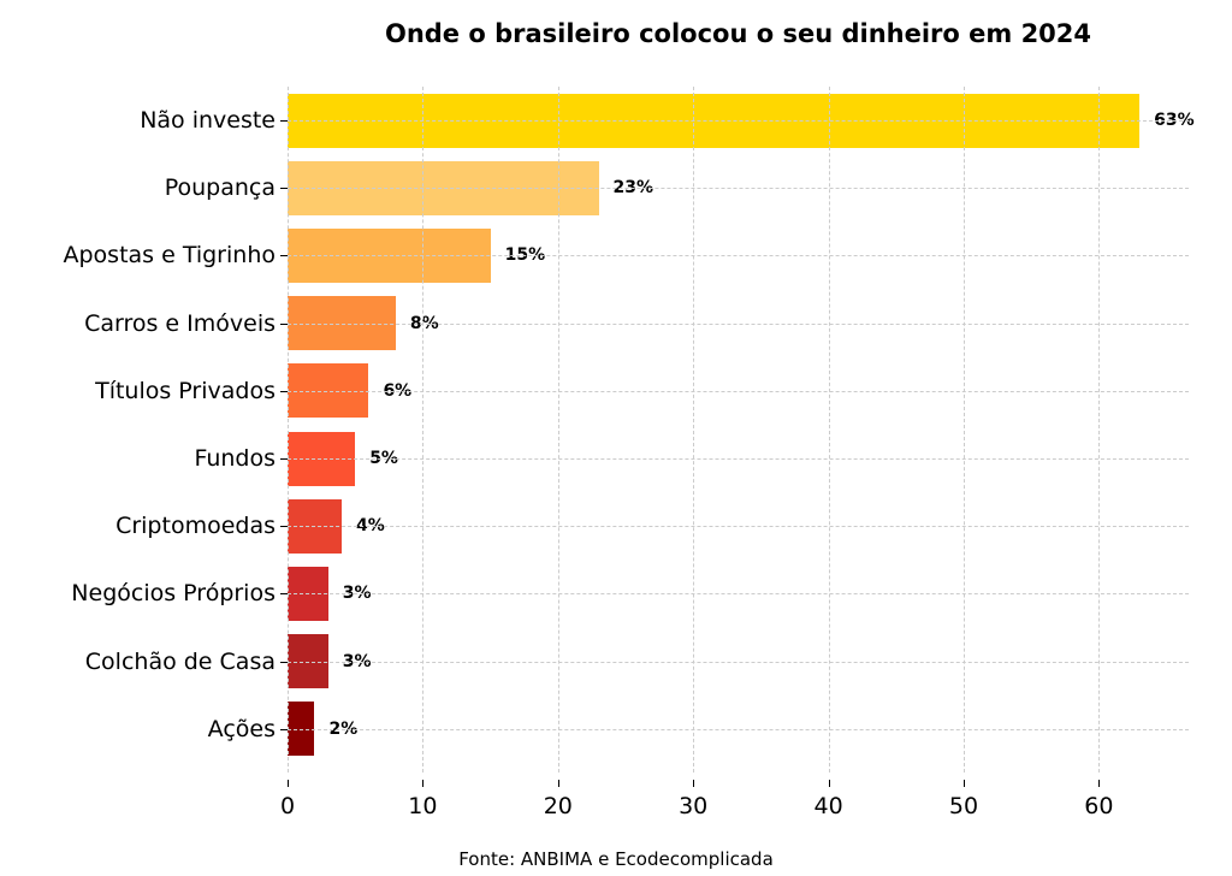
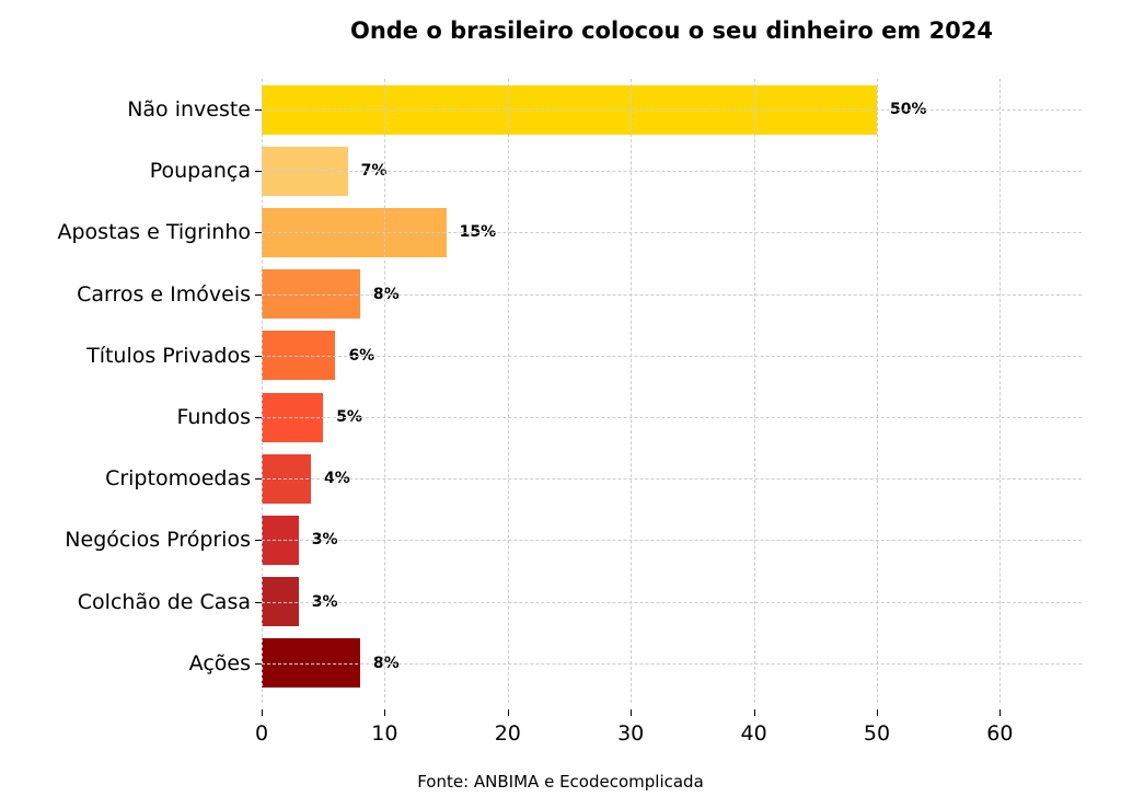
Não investe: 63% -> 50%
Poupança: 23% -> 7%
Ações: 2% -> 8%
